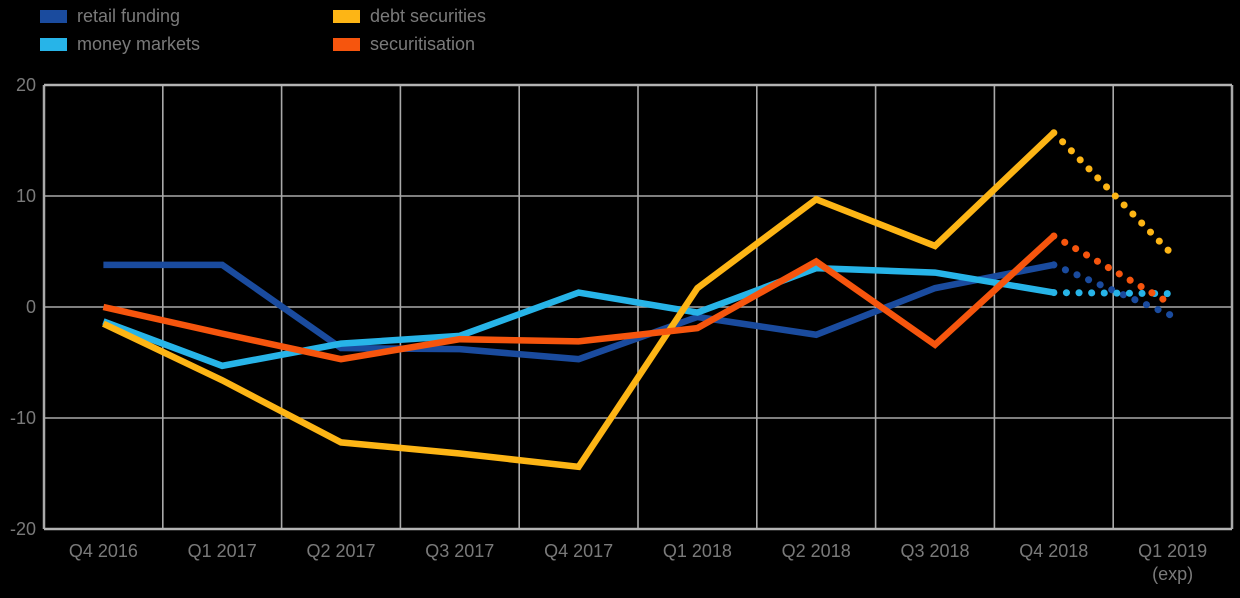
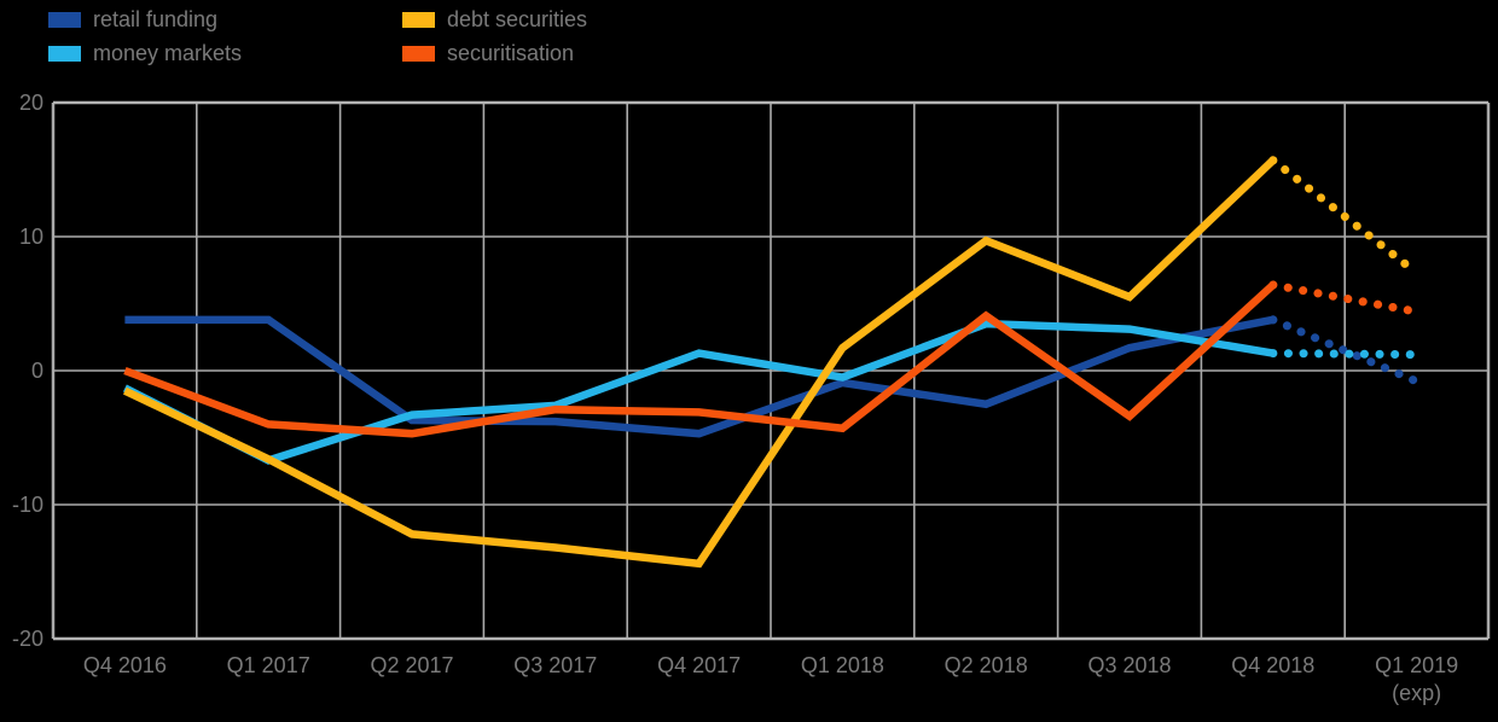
money markets/Q1 2017: -5.3 -> -6.7
securitisation/Q1 2017: -2.4 -> -4.0
securitisation/Q1 2018: -1.9 -> -4.3
debt securities/Q1 2019: 4.7 -> 7.3
securitisation/Q1 2019: 0.2 -> 4.4
